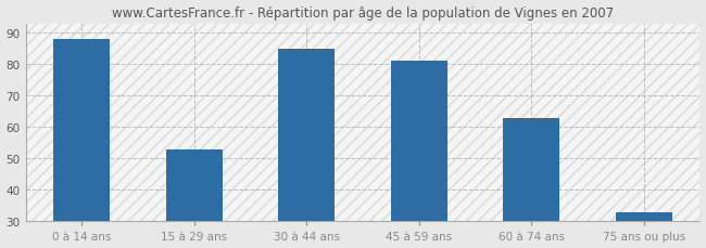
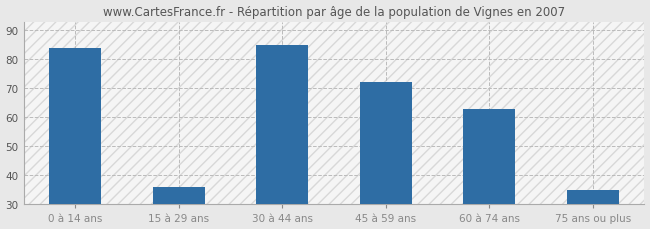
0 à 14 ans: 88 -> 84
15 à 29 ans: 53 -> 36
45 à 59 ans: 81 -> 72
75 ans ou plus: 33 -> 35
